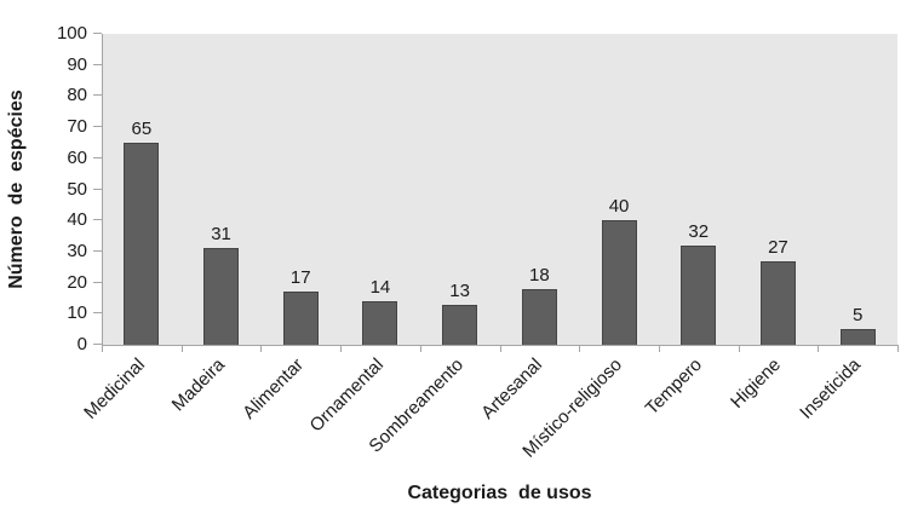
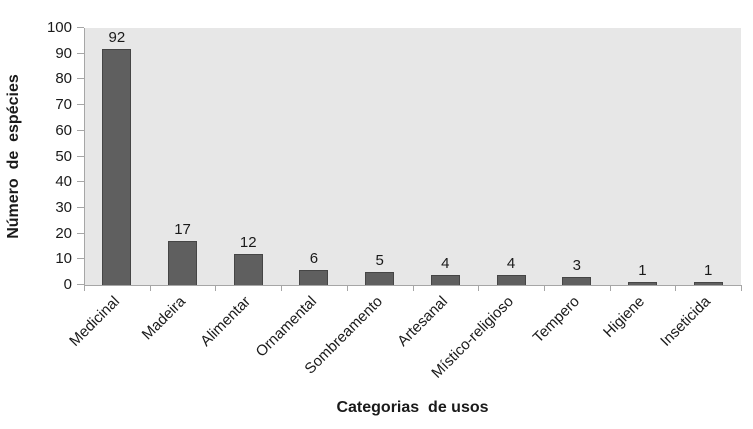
Medicinal: 65 -> 92
Madeira: 31 -> 17
Alimentar: 17 -> 12
Ornamental: 14 -> 6
Sombreamento: 13 -> 5
Artesanal: 18 -> 4
Místico-religioso: 40 -> 4
Tempero: 32 -> 3
Higiene: 27 -> 1
Inseticida: 5 -> 1
